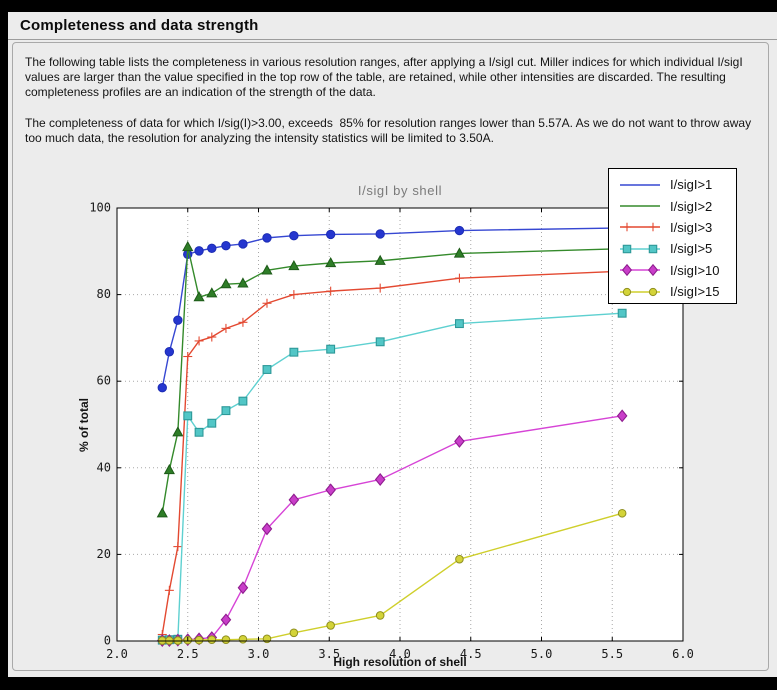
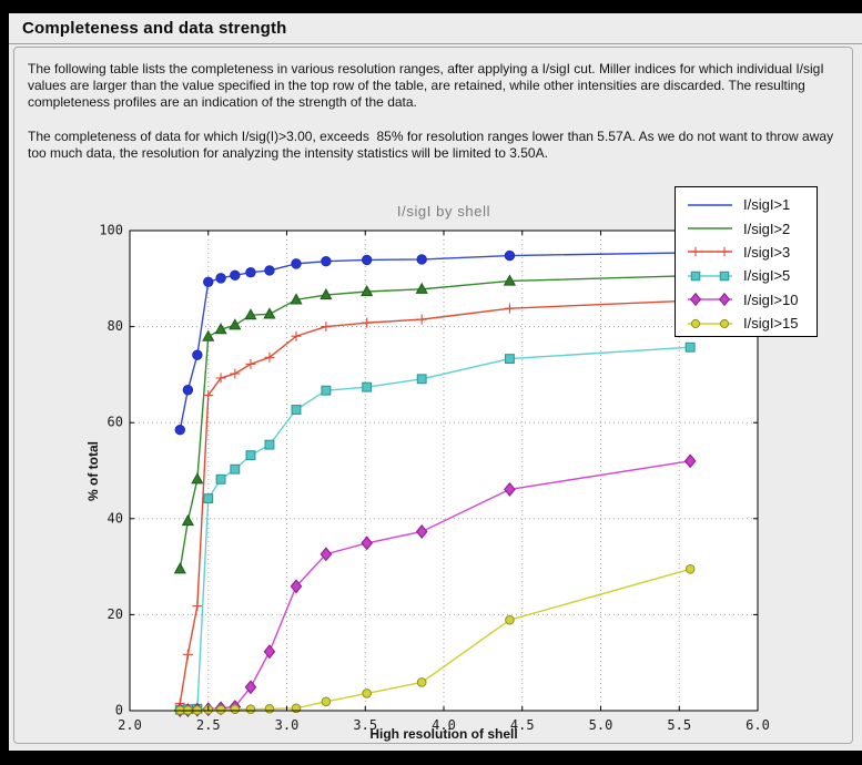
I/sigI>2/2.5: 91 -> 78
I/sigI>5/2.5: 52 -> 44
